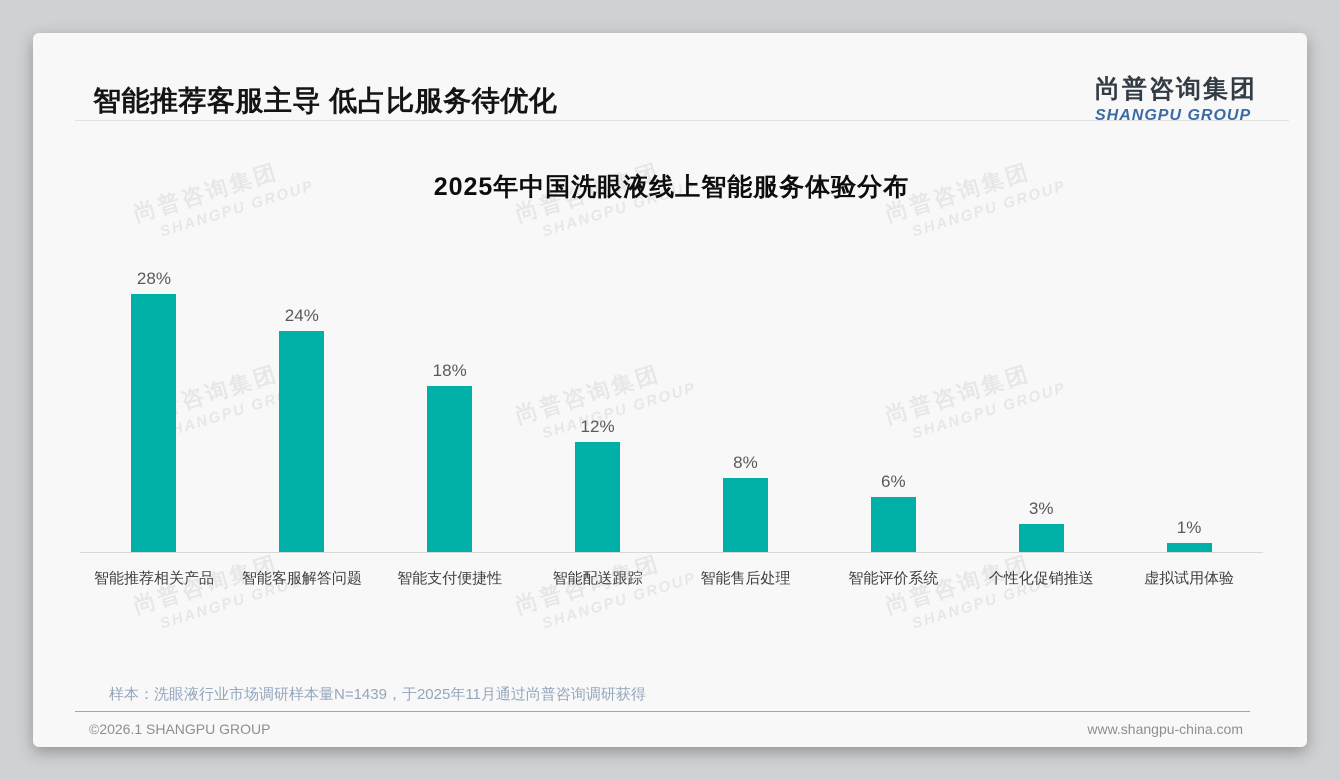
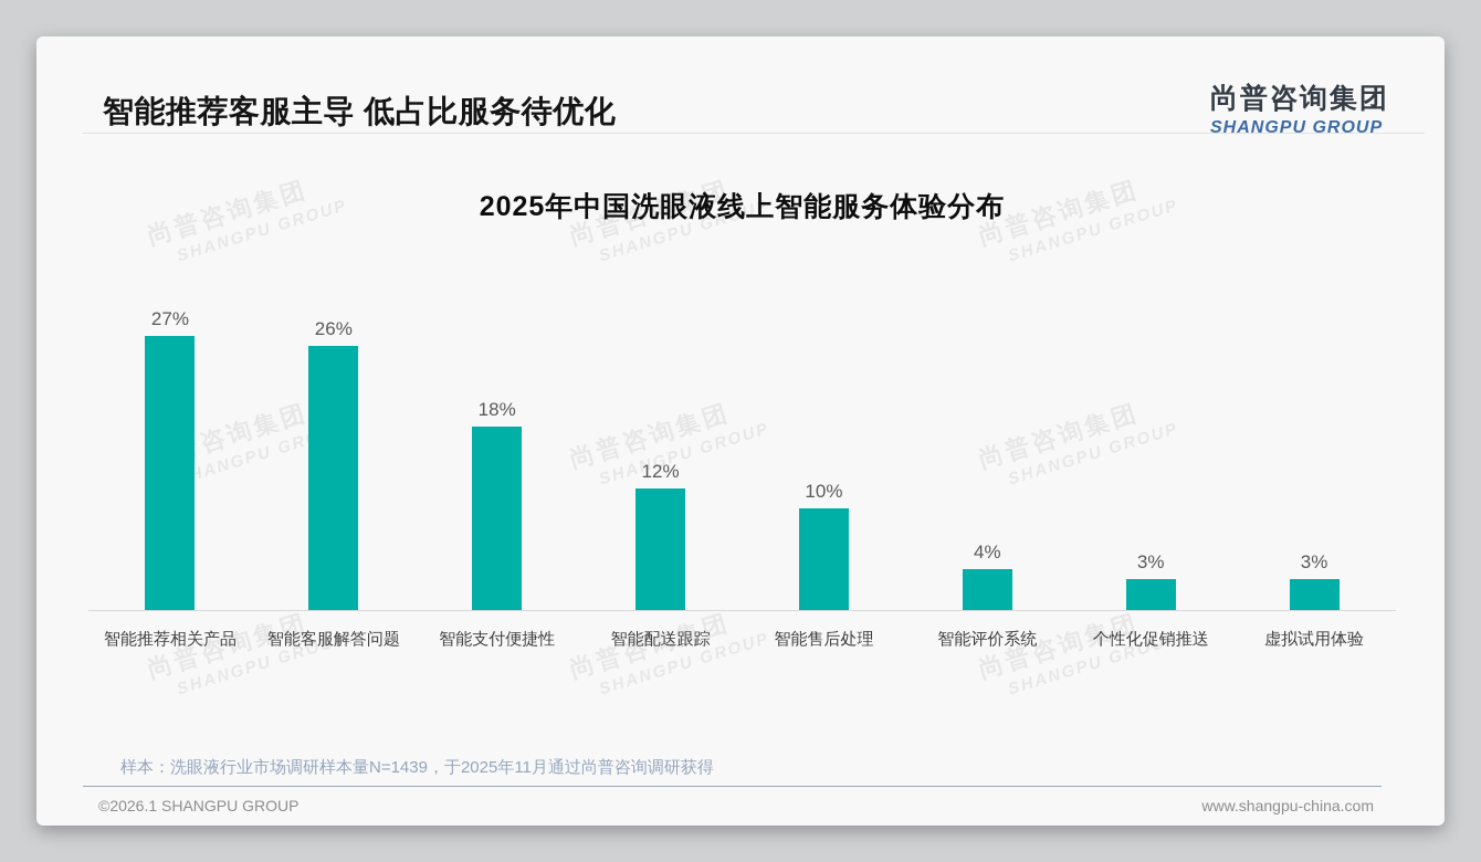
智能推荐相关产品: 28% -> 27%
智能客服解答问题: 24% -> 26%
智能售后处理: 8% -> 10%
智能评价系统: 6% -> 4%
虚拟试用体验: 1% -> 3%
